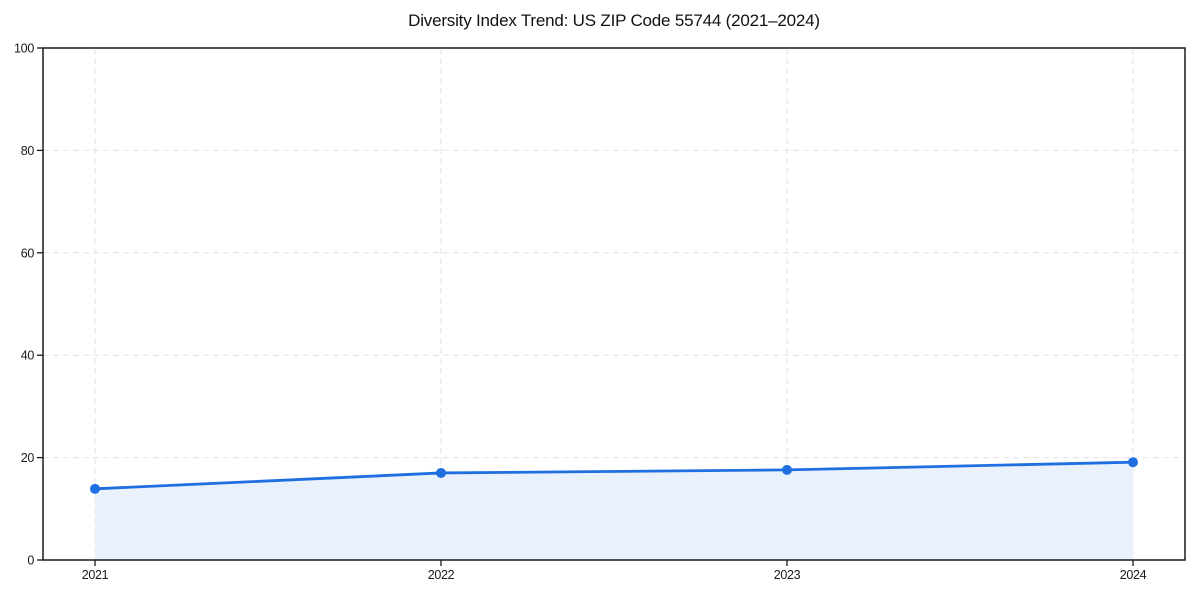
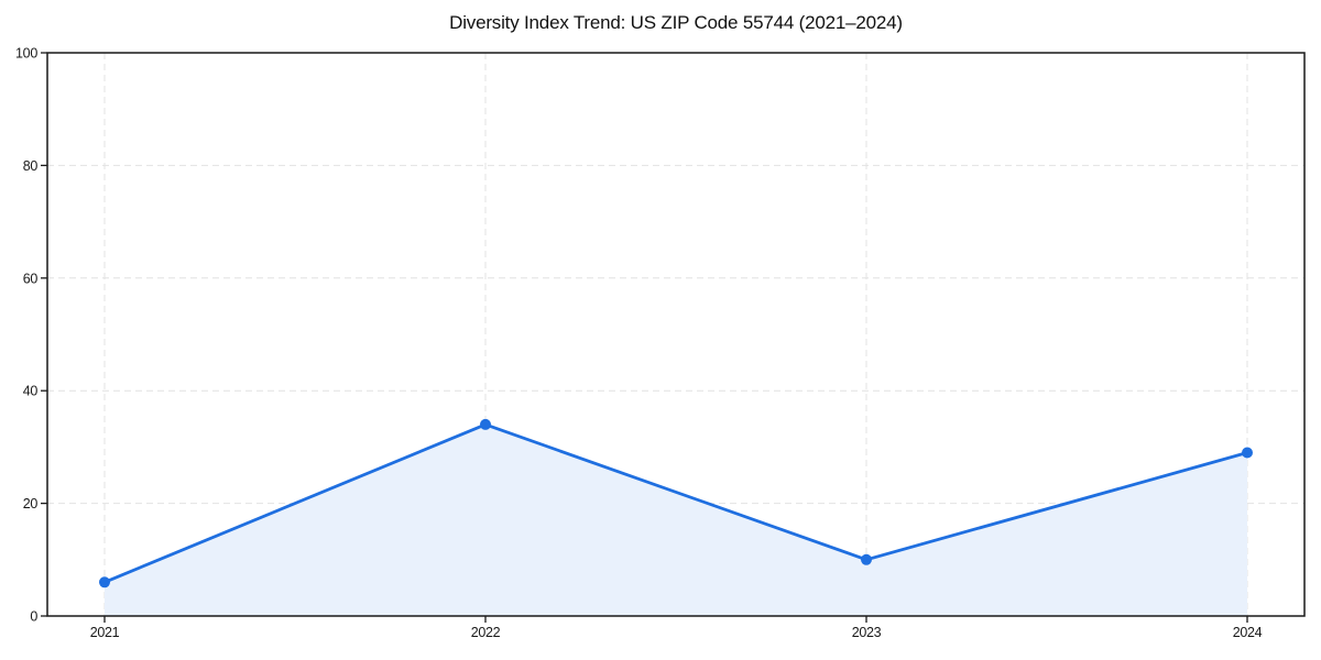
2021: 14 -> 6
2022: 17 -> 34
2023: 18 -> 10
2024: 19 -> 29
